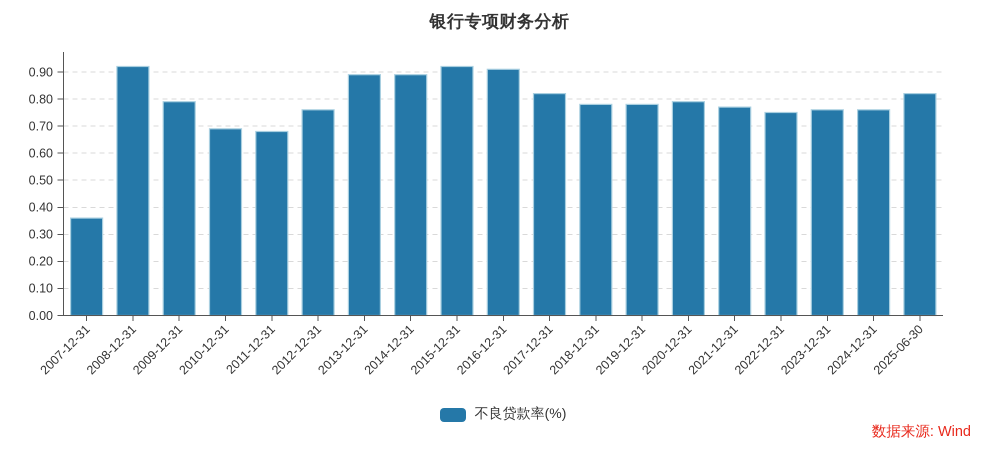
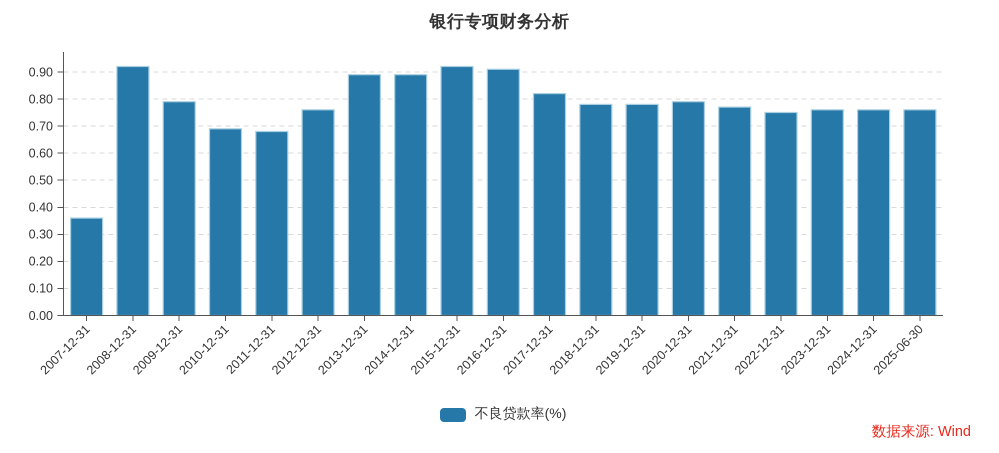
2025-06-30: 0.82 -> 0.76
